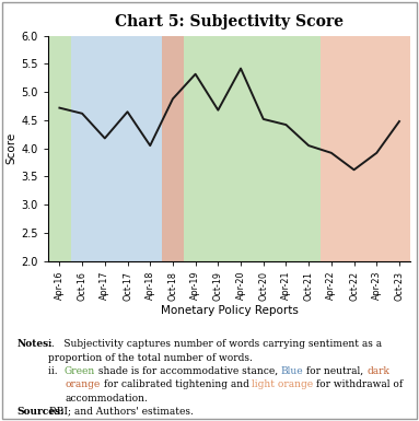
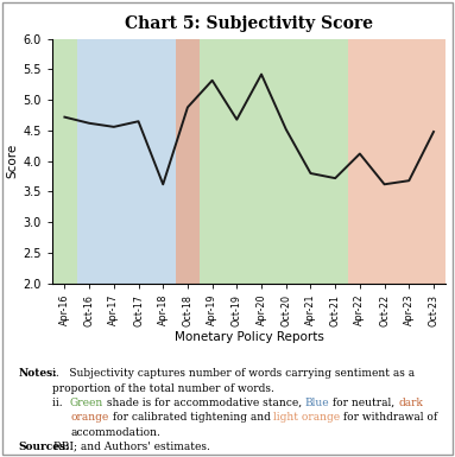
Apr-17: 4.18 -> 4.56
Apr-18: 4.05 -> 3.62
Apr-21: 4.42 -> 3.80
Oct-21: 4.05 -> 3.72
Apr-22: 3.92 -> 4.12
Apr-23: 3.92 -> 3.68
